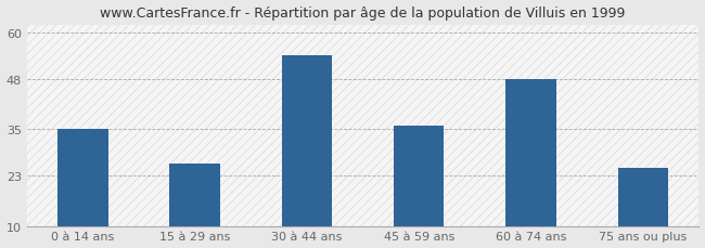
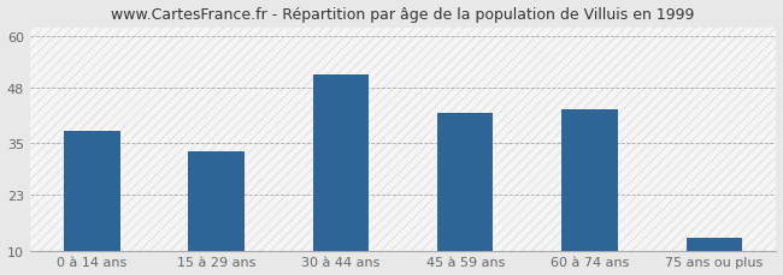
0 à 14 ans: 35 -> 38
15 à 29 ans: 26 -> 33
30 à 44 ans: 54 -> 51
45 à 59 ans: 36 -> 42
60 à 74 ans: 48 -> 43
75 ans ou plus: 25 -> 13
